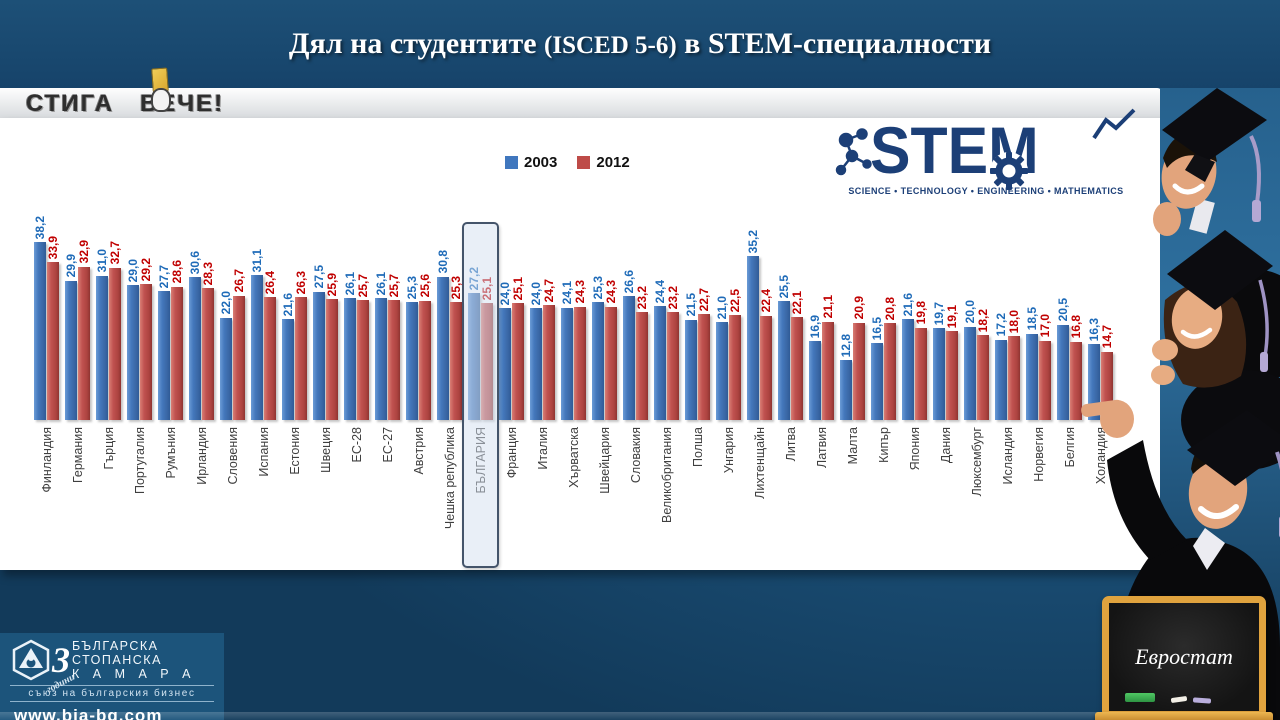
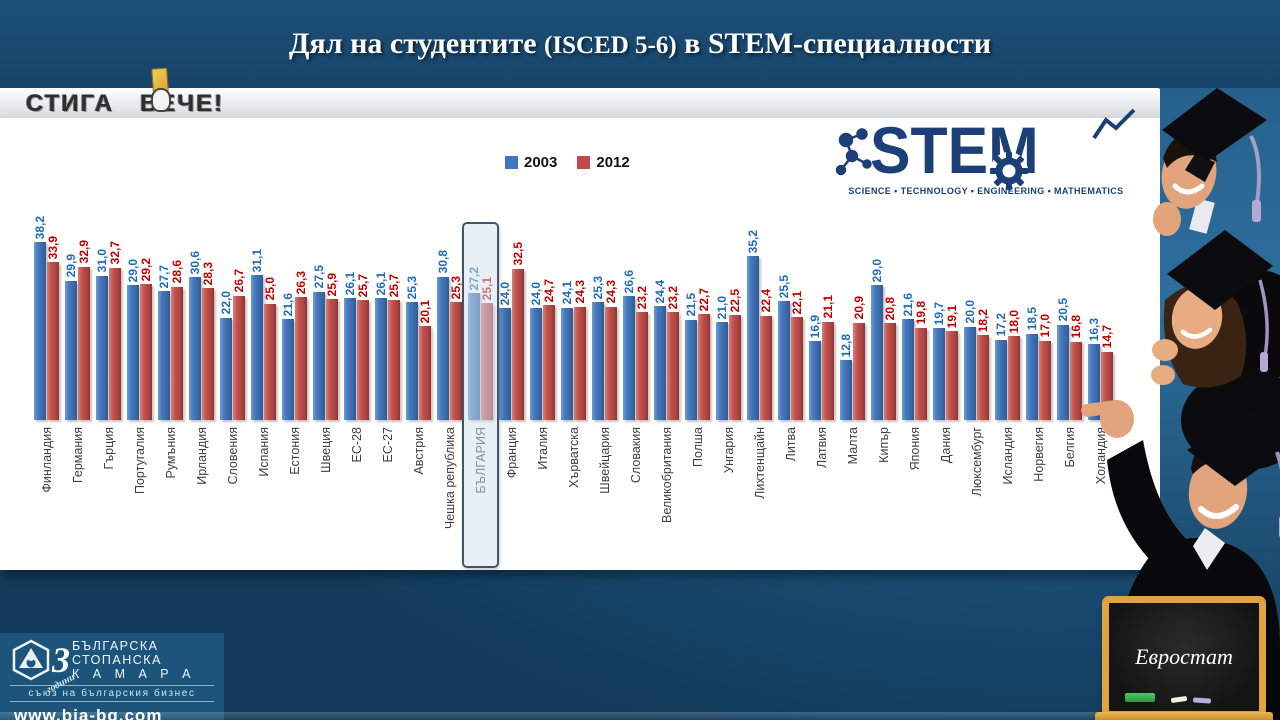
2012/Испания: 26,4 -> 25,0
2012/Австрия: 25,6 -> 20,1
2012/Франция: 25,1 -> 32,5
2003/Кипър: 16,5 -> 29,0
